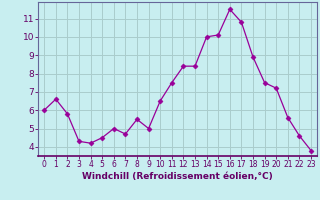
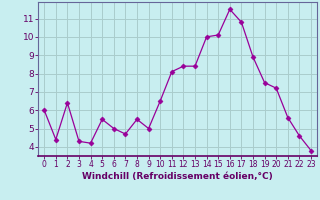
1: 6.6 -> 4.4
2: 5.8 -> 6.4
5: 4.5 -> 5.5
11: 7.5 -> 8.1
